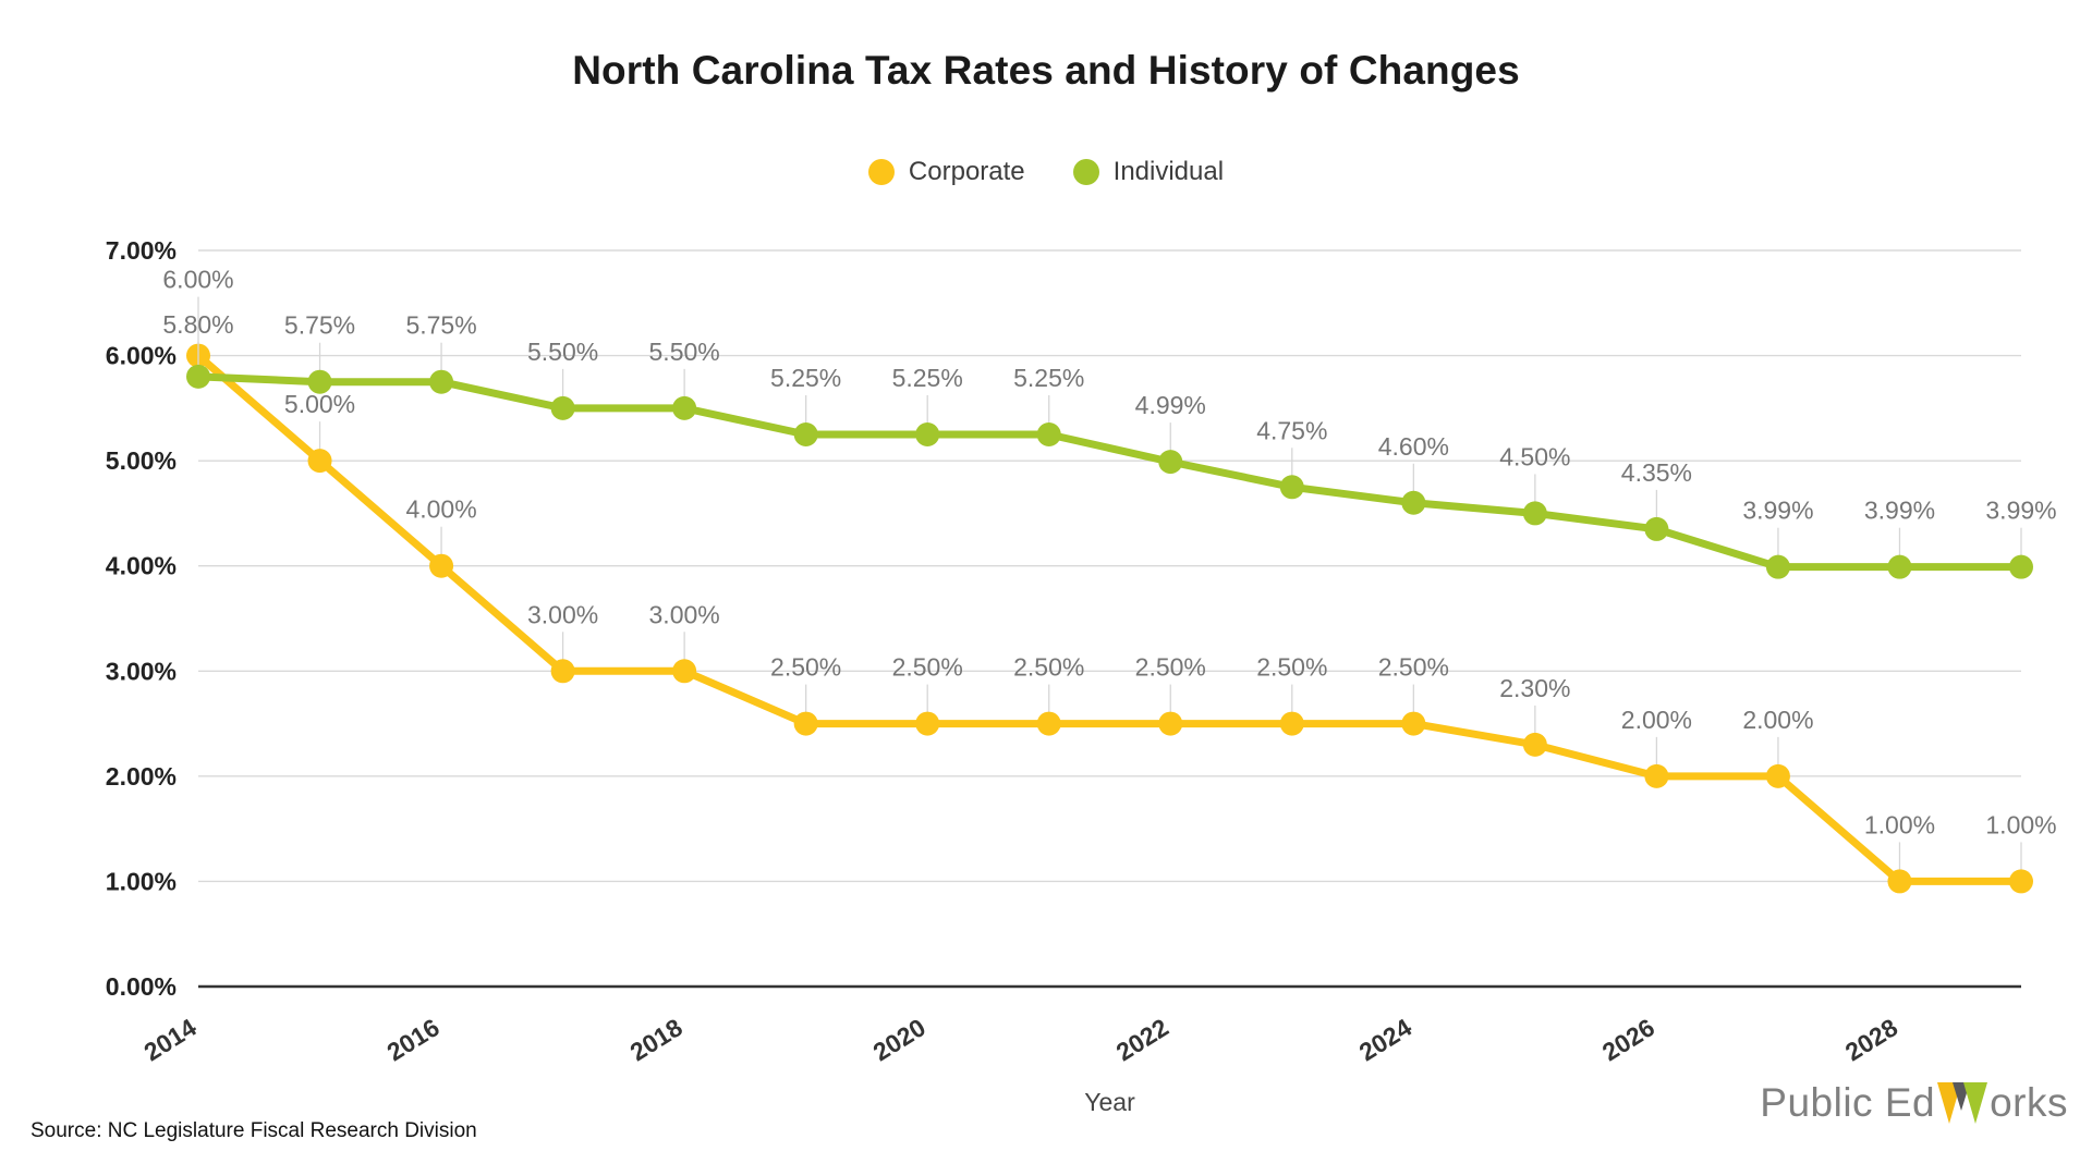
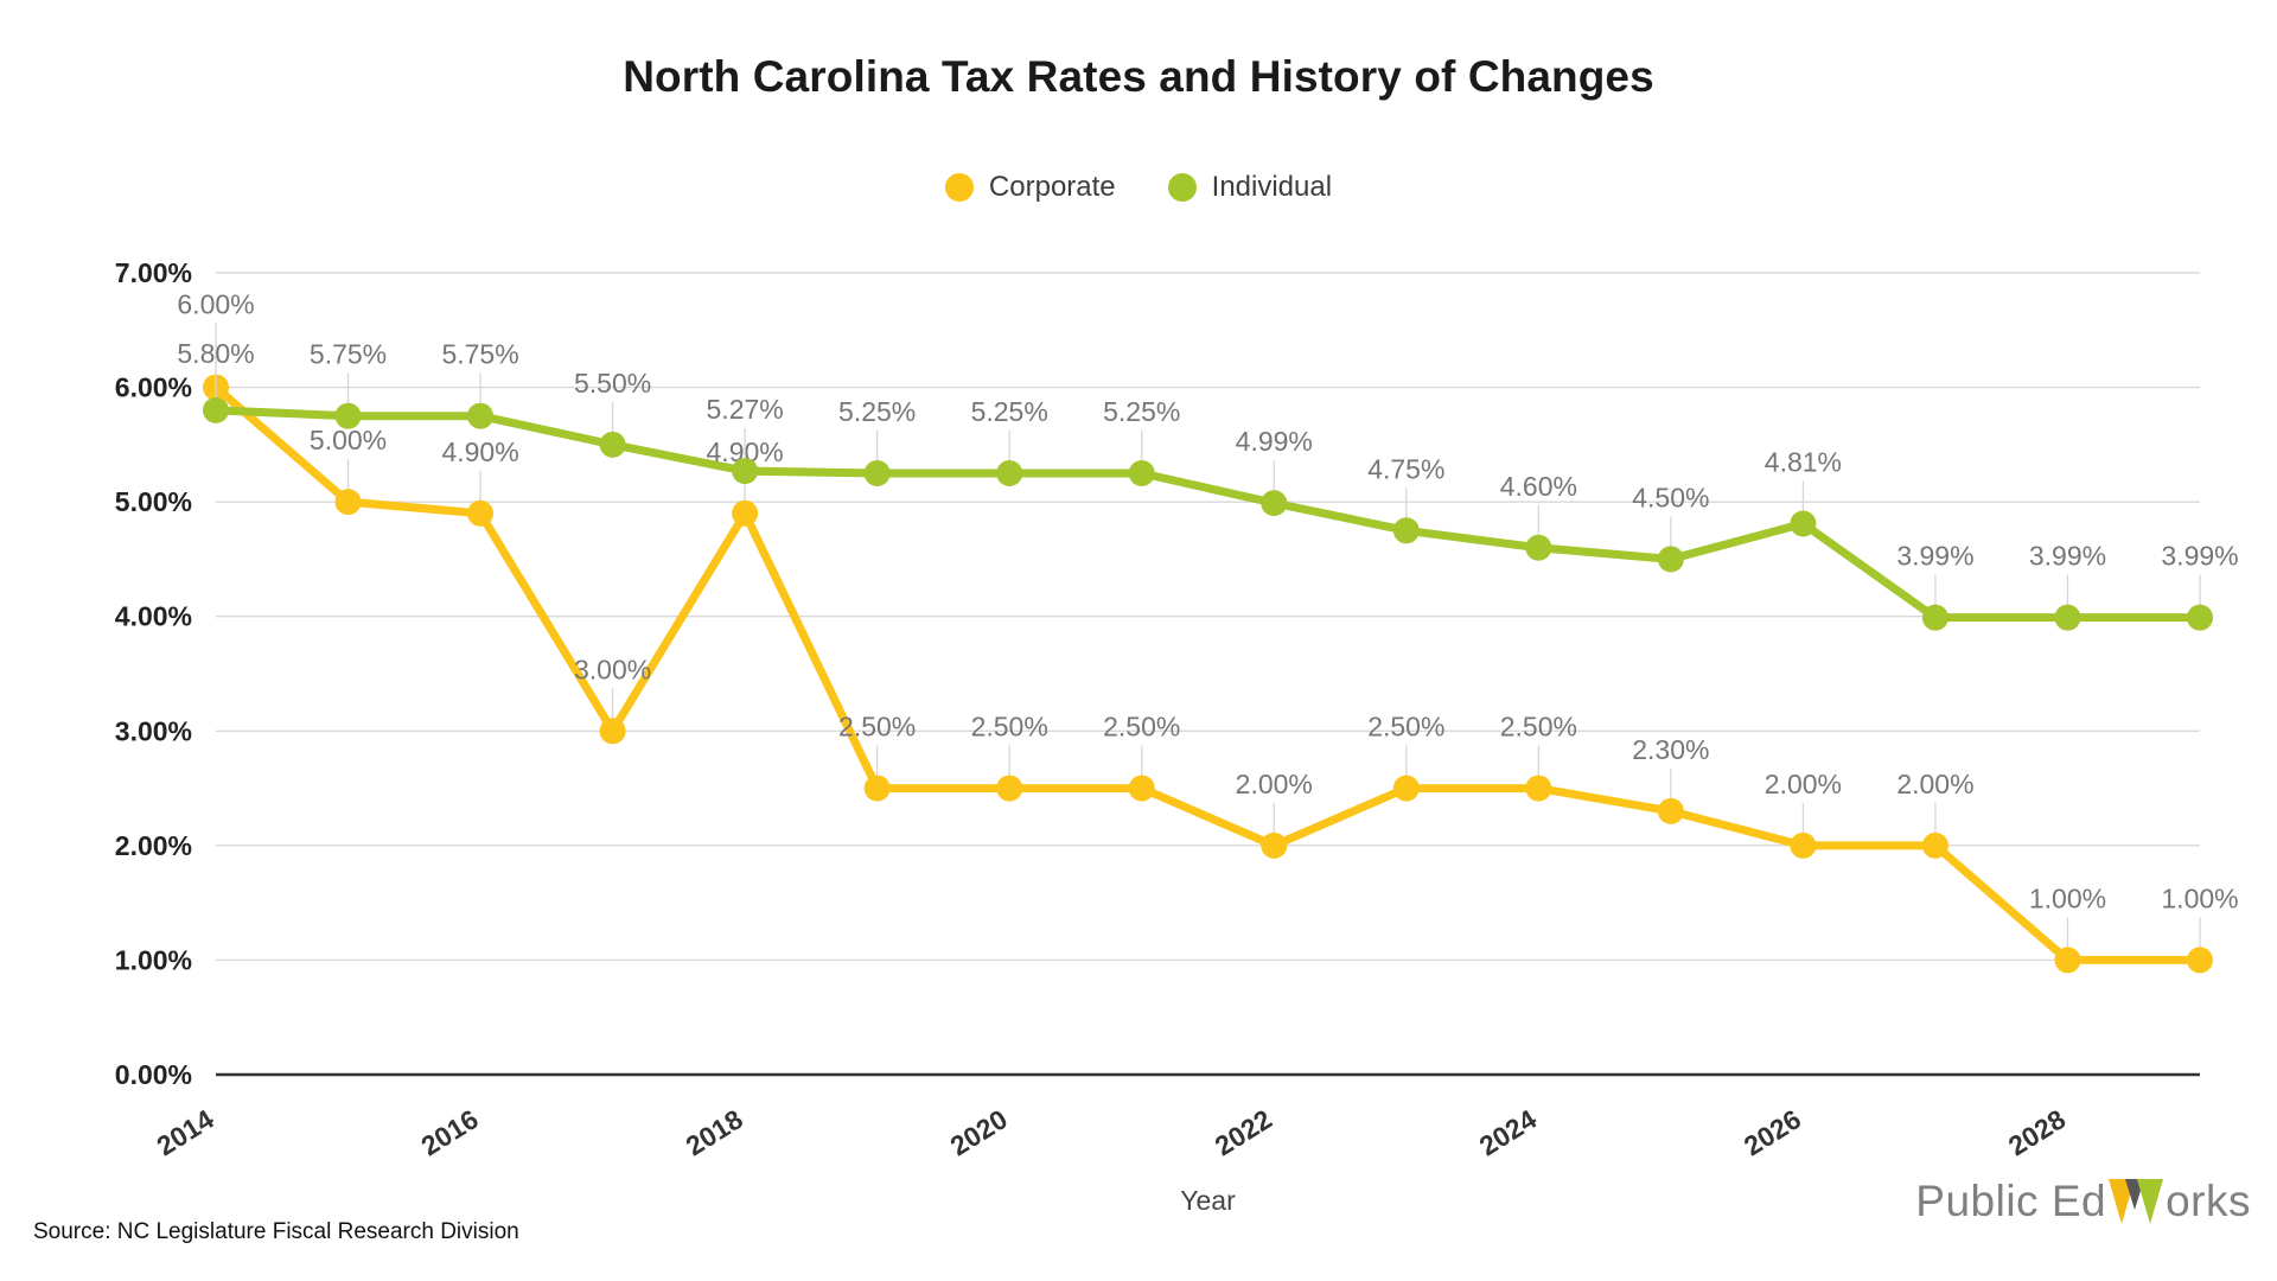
Corporate/2016: 4.00% -> 4.90%
Corporate/2018: 3.00% -> 4.90%
Individual/2018: 5.50% -> 5.27%
Corporate/2022: 2.50% -> 2.00%
Individual/2026: 4.35% -> 4.81%
